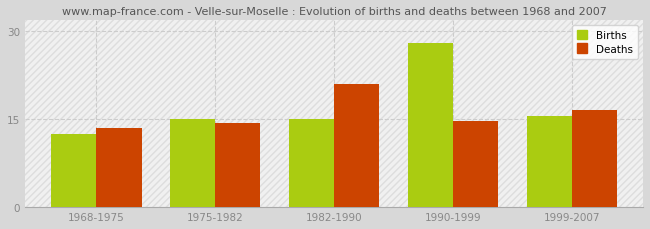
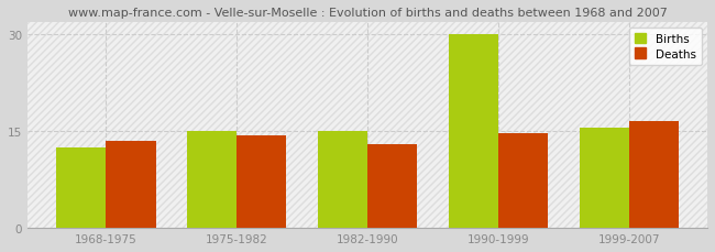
Deaths/1982-1990: 21.0 -> 13.0
Births/1990-1999: 28.0 -> 30.0
